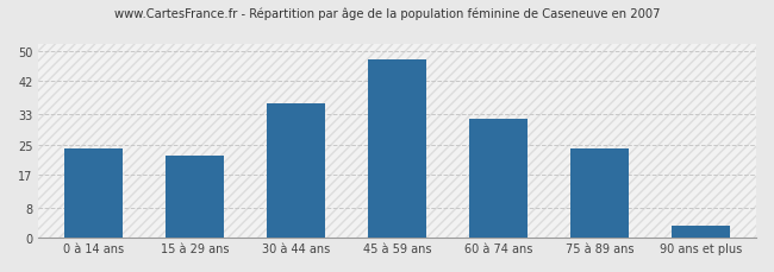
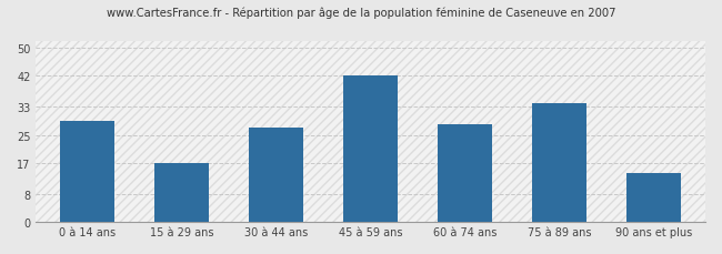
0 à 14 ans: 24 -> 29
15 à 29 ans: 22 -> 17
30 à 44 ans: 36 -> 27
45 à 59 ans: 48 -> 42
60 à 74 ans: 32 -> 28
75 à 89 ans: 24 -> 34
90 ans et plus: 3 -> 14
